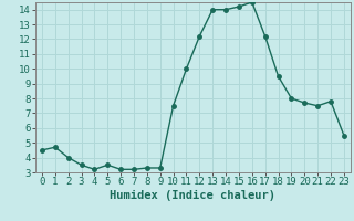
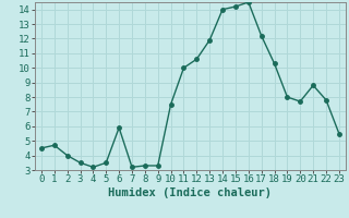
6: 3.2 -> 5.9
12: 12.2 -> 10.6
13: 14.0 -> 11.9
18: 9.5 -> 10.3
21: 7.5 -> 8.8
